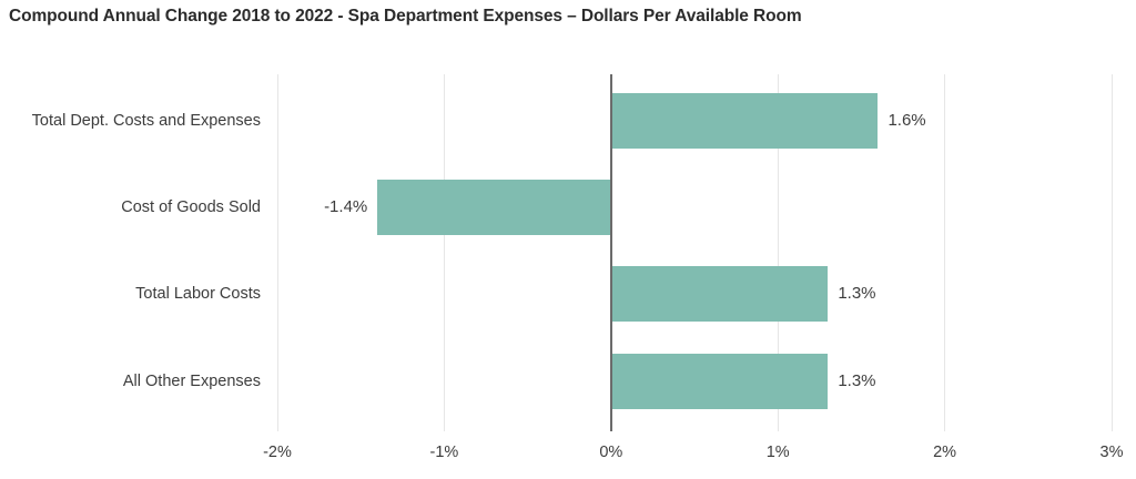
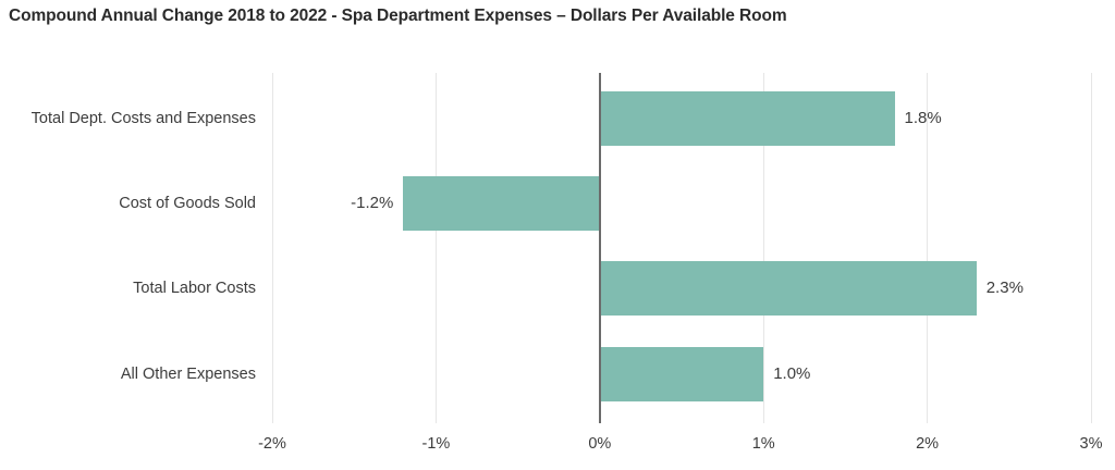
Total Dept. Costs and Expenses: 1.6% -> 1.8%
Cost of Goods Sold: -1.4% -> -1.2%
Total Labor Costs: 1.3% -> 2.3%
All Other Expenses: 1.3% -> 1.0%
